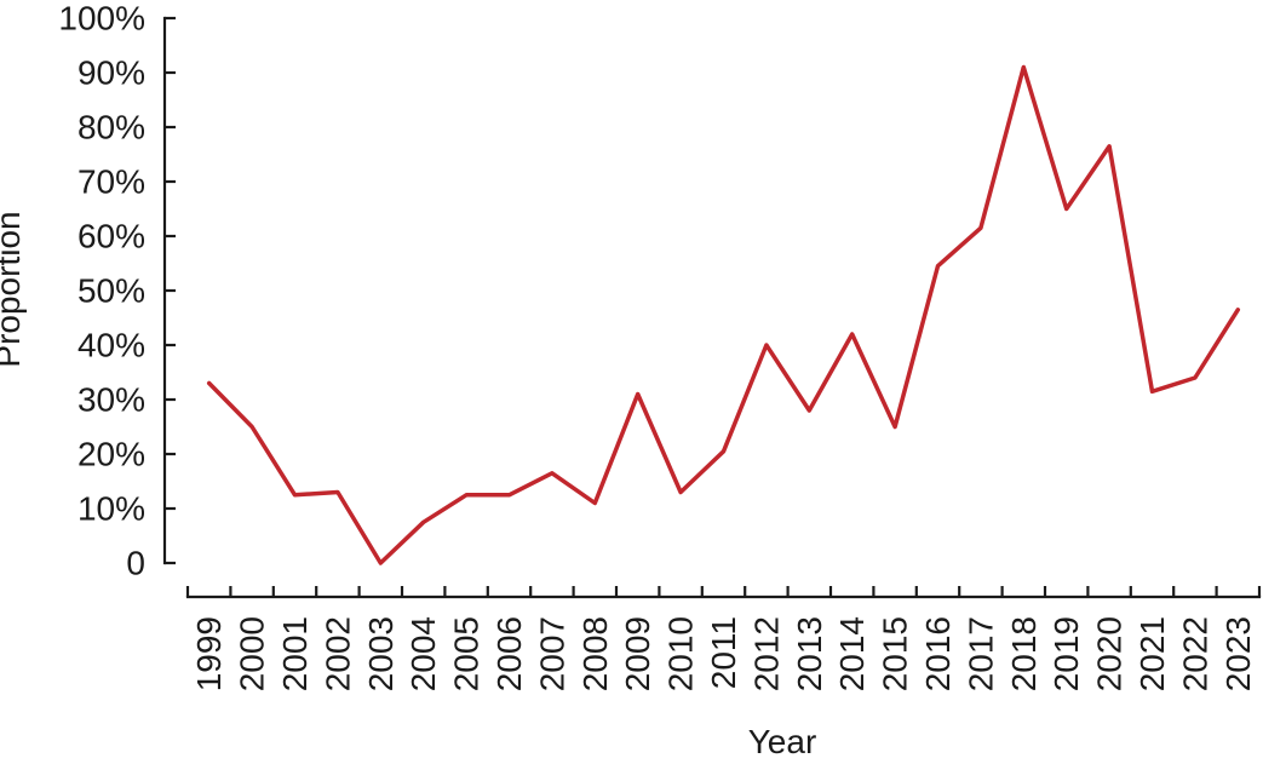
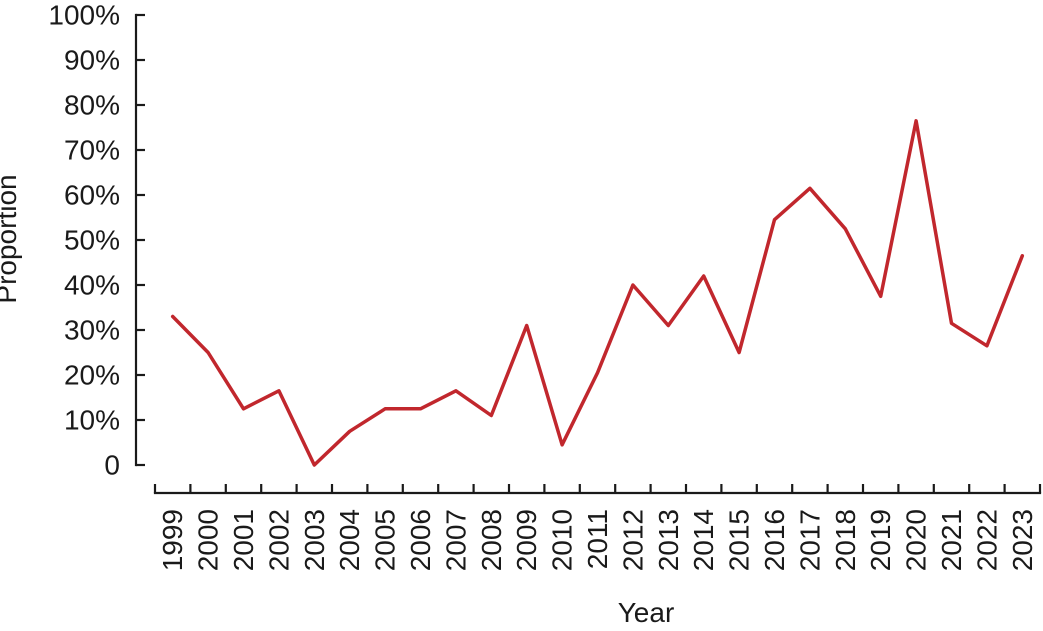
2002: 13% -> 16%
2010: 13% -> 4%
2013: 28% -> 31%
2018: 91% -> 52%
2019: 65% -> 38%
2022: 34% -> 26%
